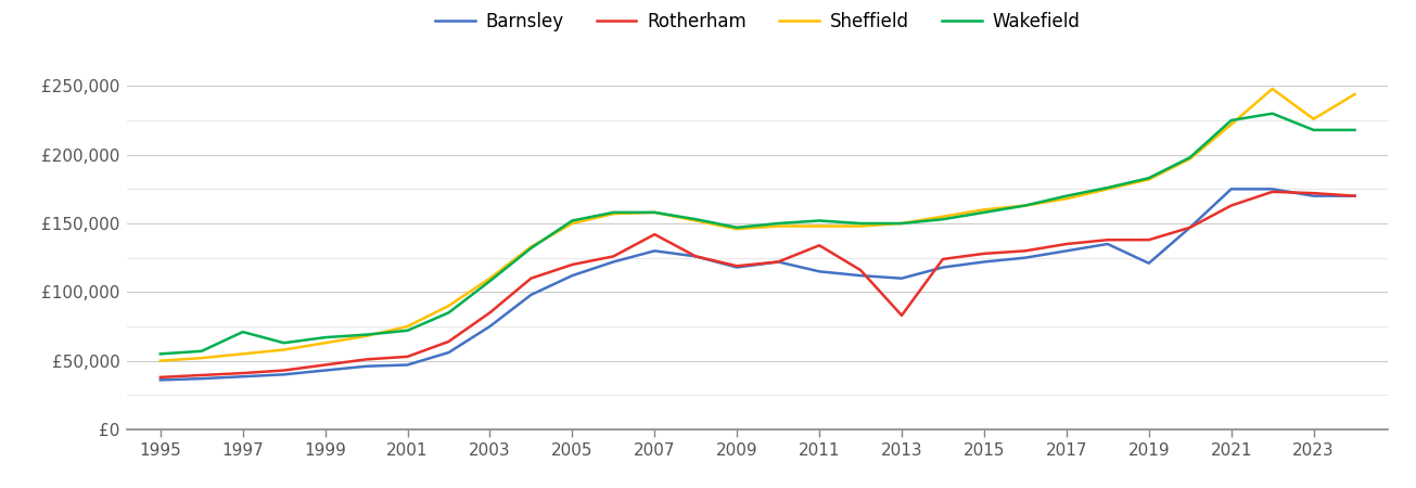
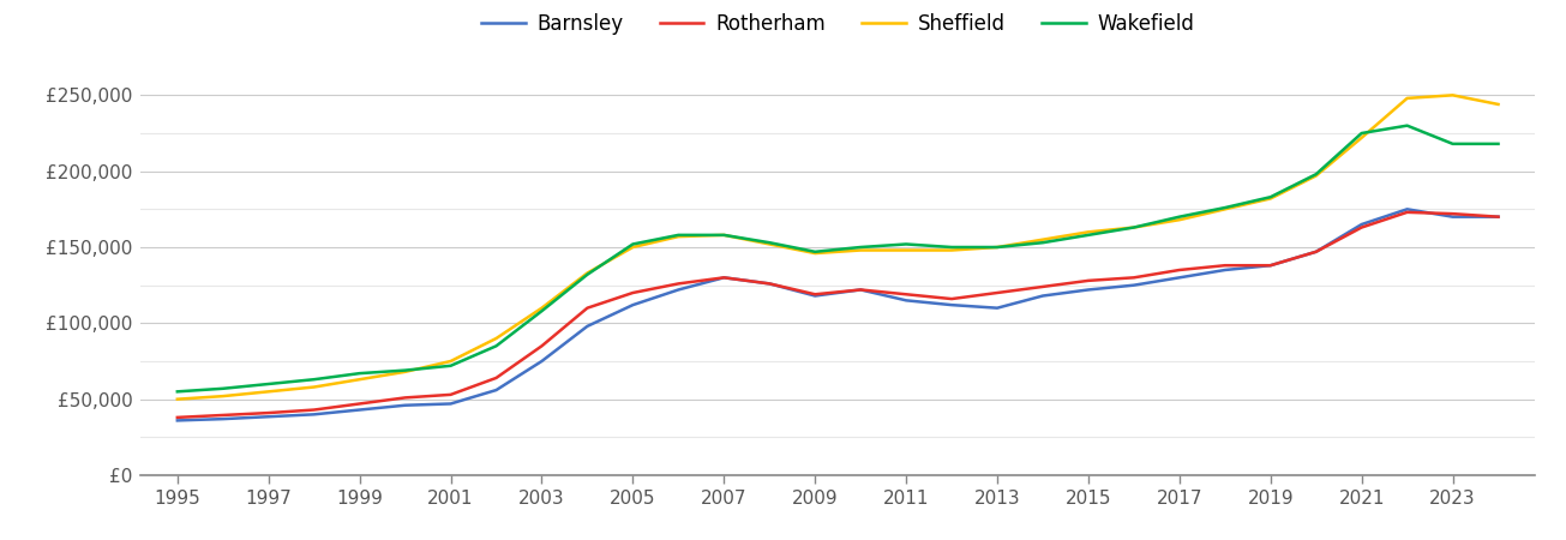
Wakefield/1997: £71,000 -> £60,000
Rotherham/2007: £142,000 -> £130,000
Rotherham/2011: £134,000 -> £119,000
Rotherham/2013: £83,000 -> £120,000
Barnsley/2019: £121,000 -> £138,000
Barnsley/2021: £175,000 -> £165,000
Sheffield/2023: £226,000 -> £250,000
